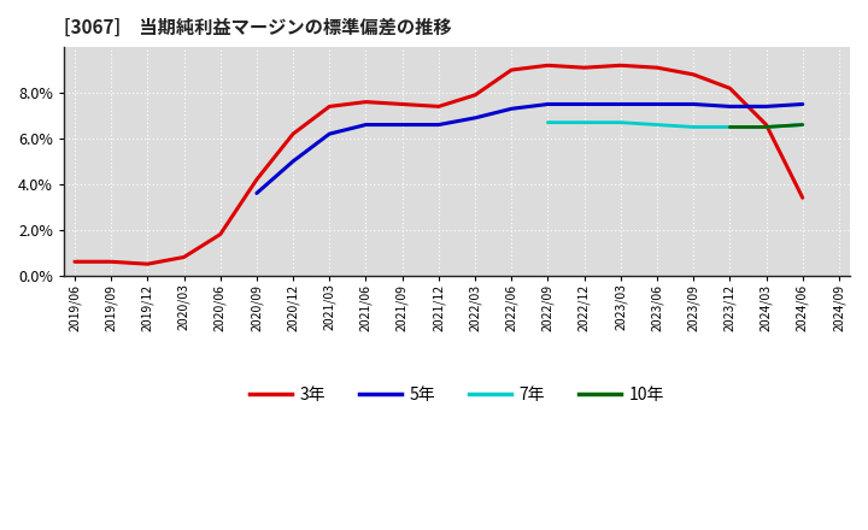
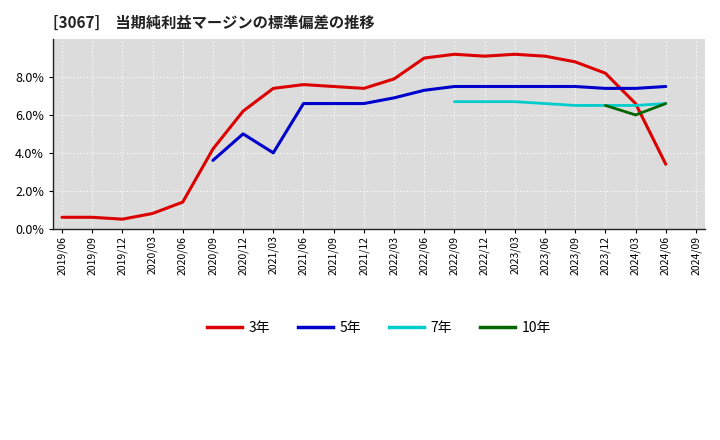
3年/2020/06: 1.8% -> 1.4%
5年/2021/03: 6.2% -> 4.0%
10年/2024/03: 6.5% -> 6.0%
